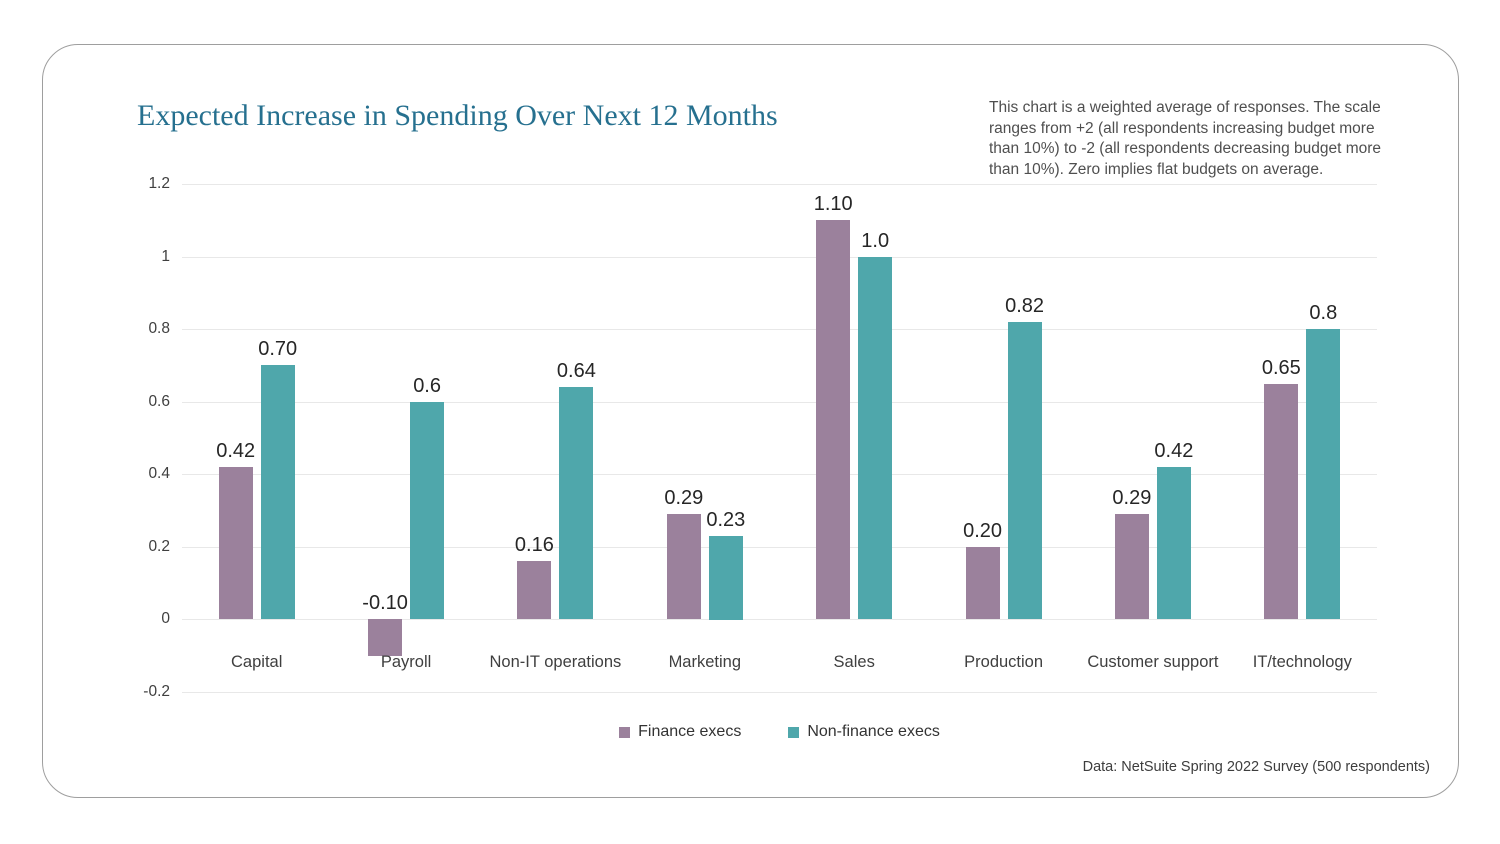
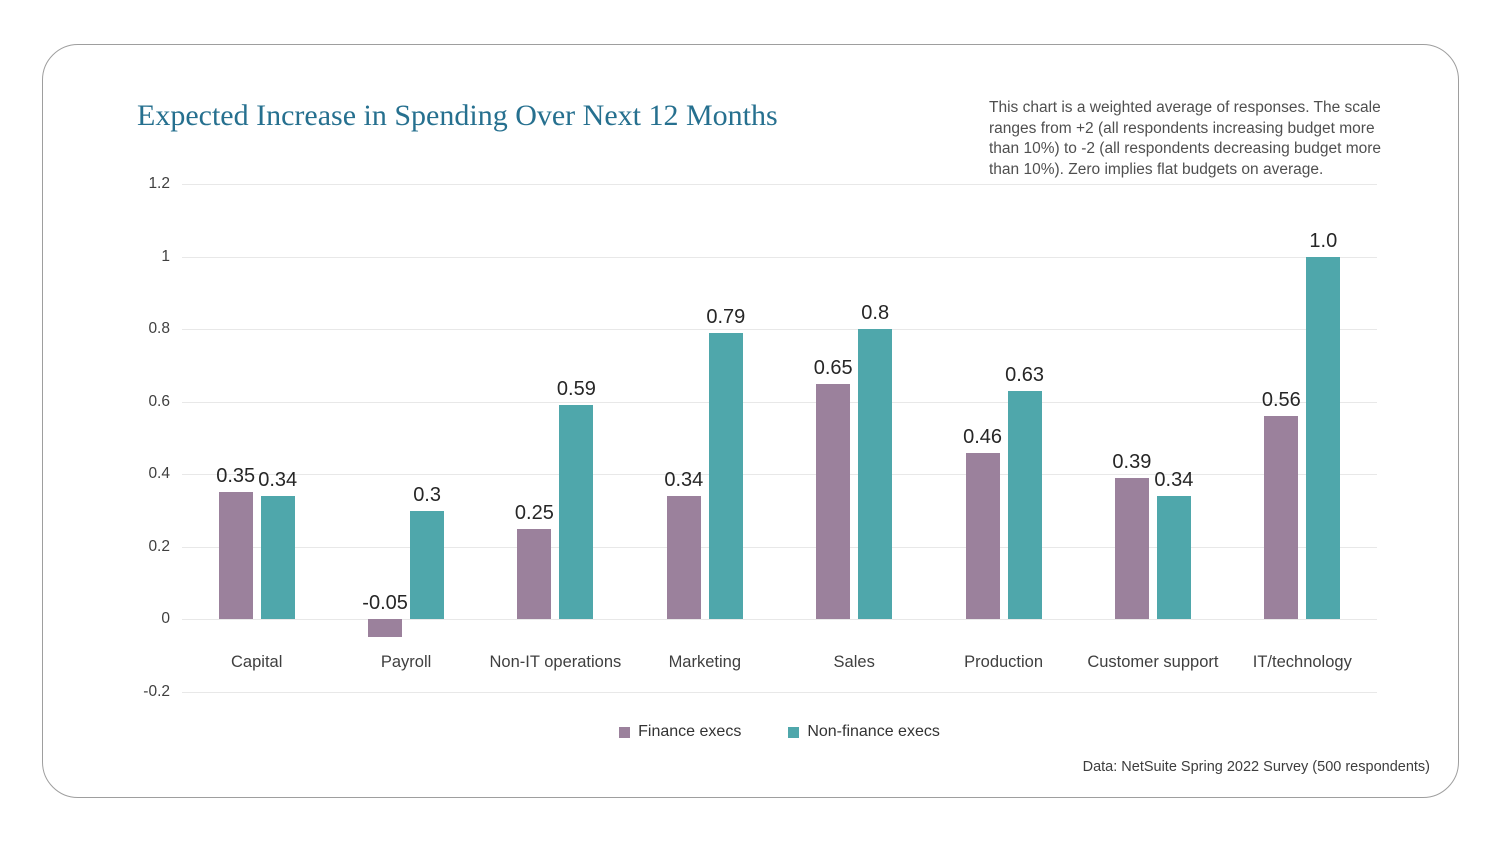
Finance execs/Capital: 0.42 -> 0.35
Non-finance execs/Capital: 0.70 -> 0.34
Finance execs/Payroll: -0.10 -> -0.05
Non-finance execs/Payroll: 0.6 -> 0.3
Finance execs/Non-IT operations: 0.16 -> 0.25
Non-finance execs/Non-IT operations: 0.64 -> 0.59
Finance execs/Marketing: 0.29 -> 0.34
Non-finance execs/Marketing: 0.23 -> 0.79
Finance execs/Sales: 1.10 -> 0.65
Non-finance execs/Sales: 1.0 -> 0.8
Finance execs/Production: 0.20 -> 0.46
Non-finance execs/Production: 0.82 -> 0.63
Finance execs/Customer support: 0.29 -> 0.39
Non-finance execs/Customer support: 0.42 -> 0.34
Finance execs/IT/technology: 0.65 -> 0.56
Non-finance execs/IT/technology: 0.8 -> 1.0
